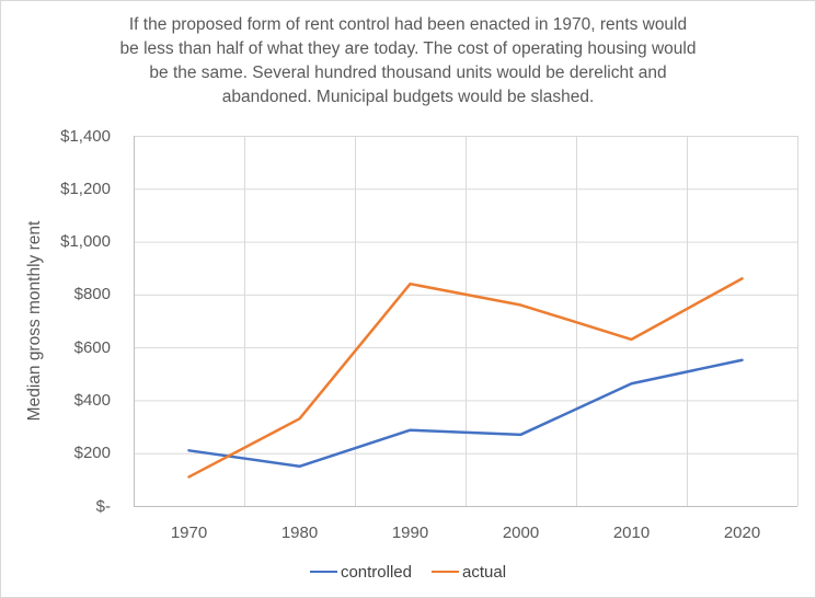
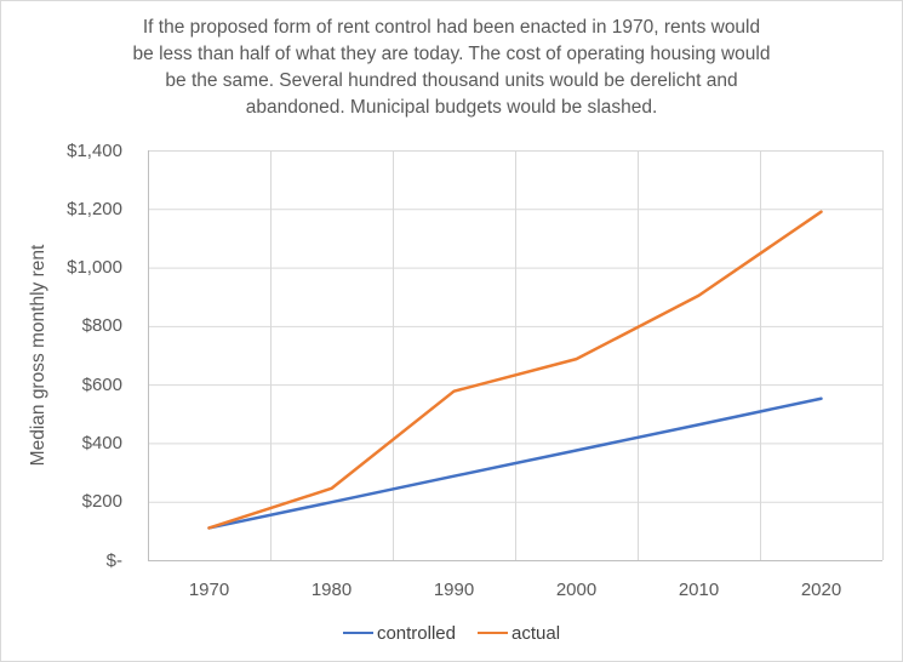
controlled/1970: $210 -> $110
controlled/1980: $150 -> $200
actual/1980: $330 -> $240
actual/1990: $840 -> $580
controlled/2000: $270 -> $380
actual/2000: $760 -> $690
actual/2010: $630 -> $900
actual/2020: $860 -> $1190
